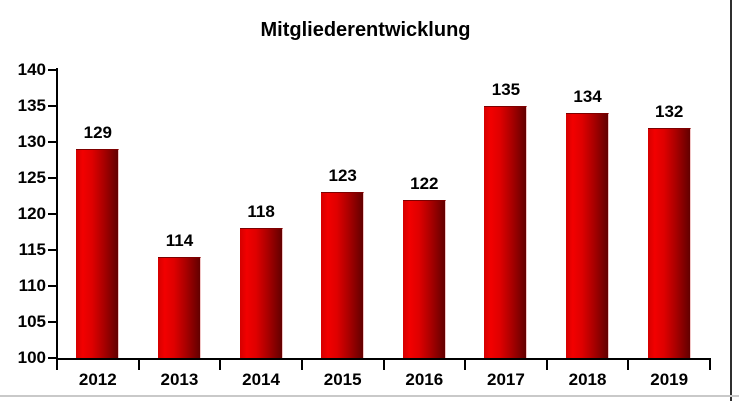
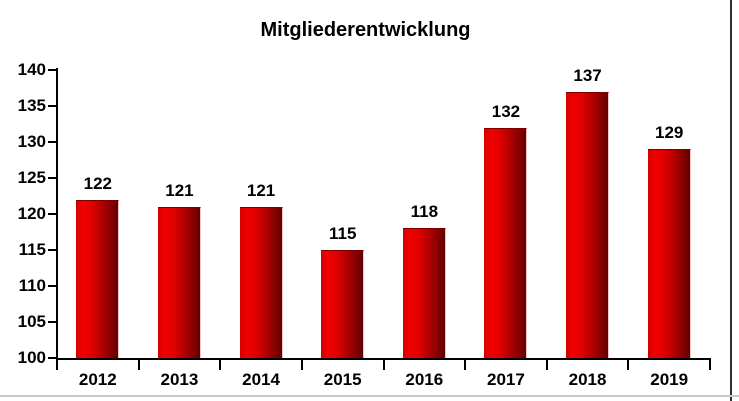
2012: 129 -> 122
2013: 114 -> 121
2014: 118 -> 121
2015: 123 -> 115
2016: 122 -> 118
2017: 135 -> 132
2018: 134 -> 137
2019: 132 -> 129
